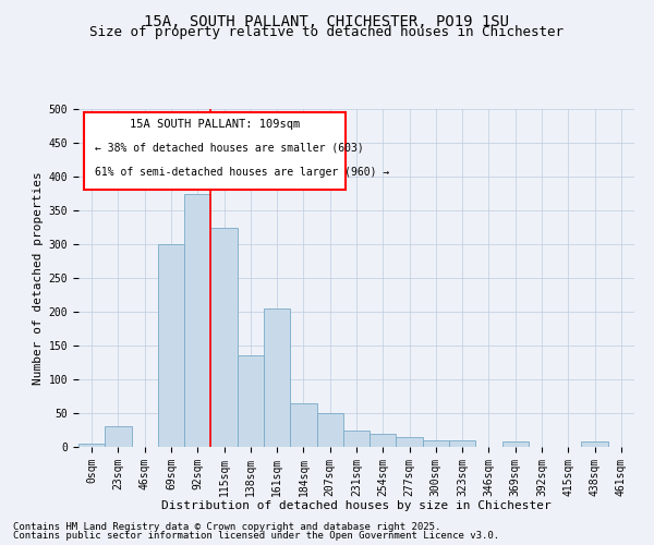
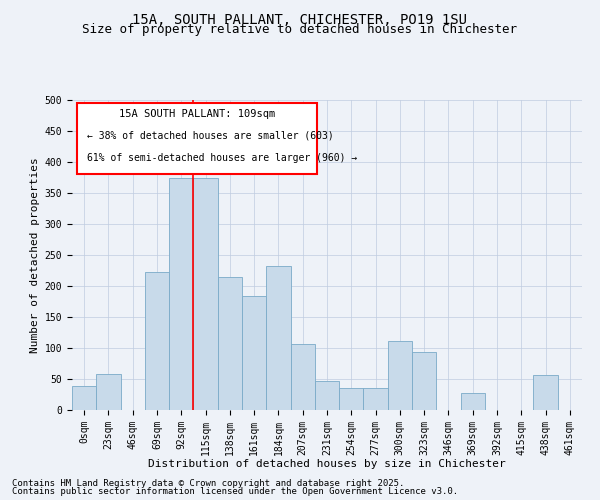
0sqm: 5 -> 38
23sqm: 30 -> 58
69sqm: 300 -> 222
115sqm: 325 -> 374
138sqm: 135 -> 214
161sqm: 205 -> 184
184sqm: 65 -> 232
207sqm: 50 -> 106
231sqm: 25 -> 46
254sqm: 20 -> 36
277sqm: 15 -> 36
300sqm: 10 -> 112
323sqm: 10 -> 94
369sqm: 8 -> 28
438sqm: 8 -> 56
